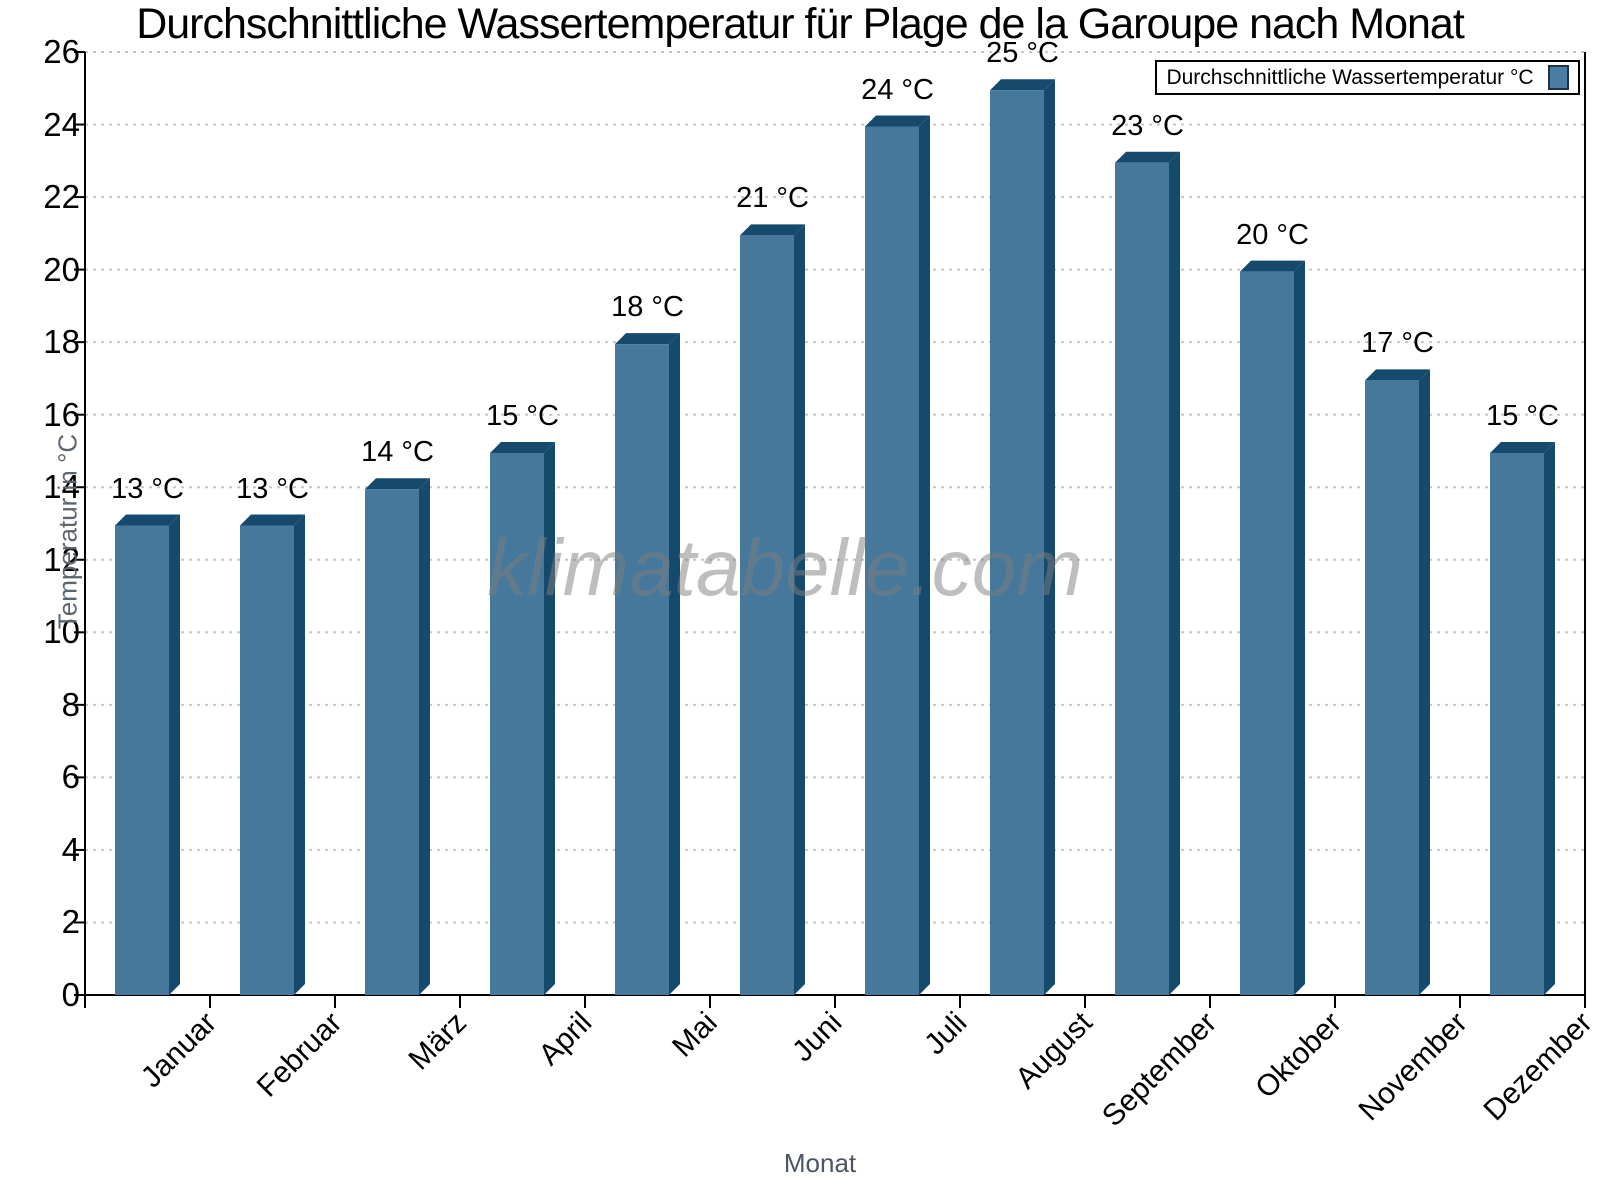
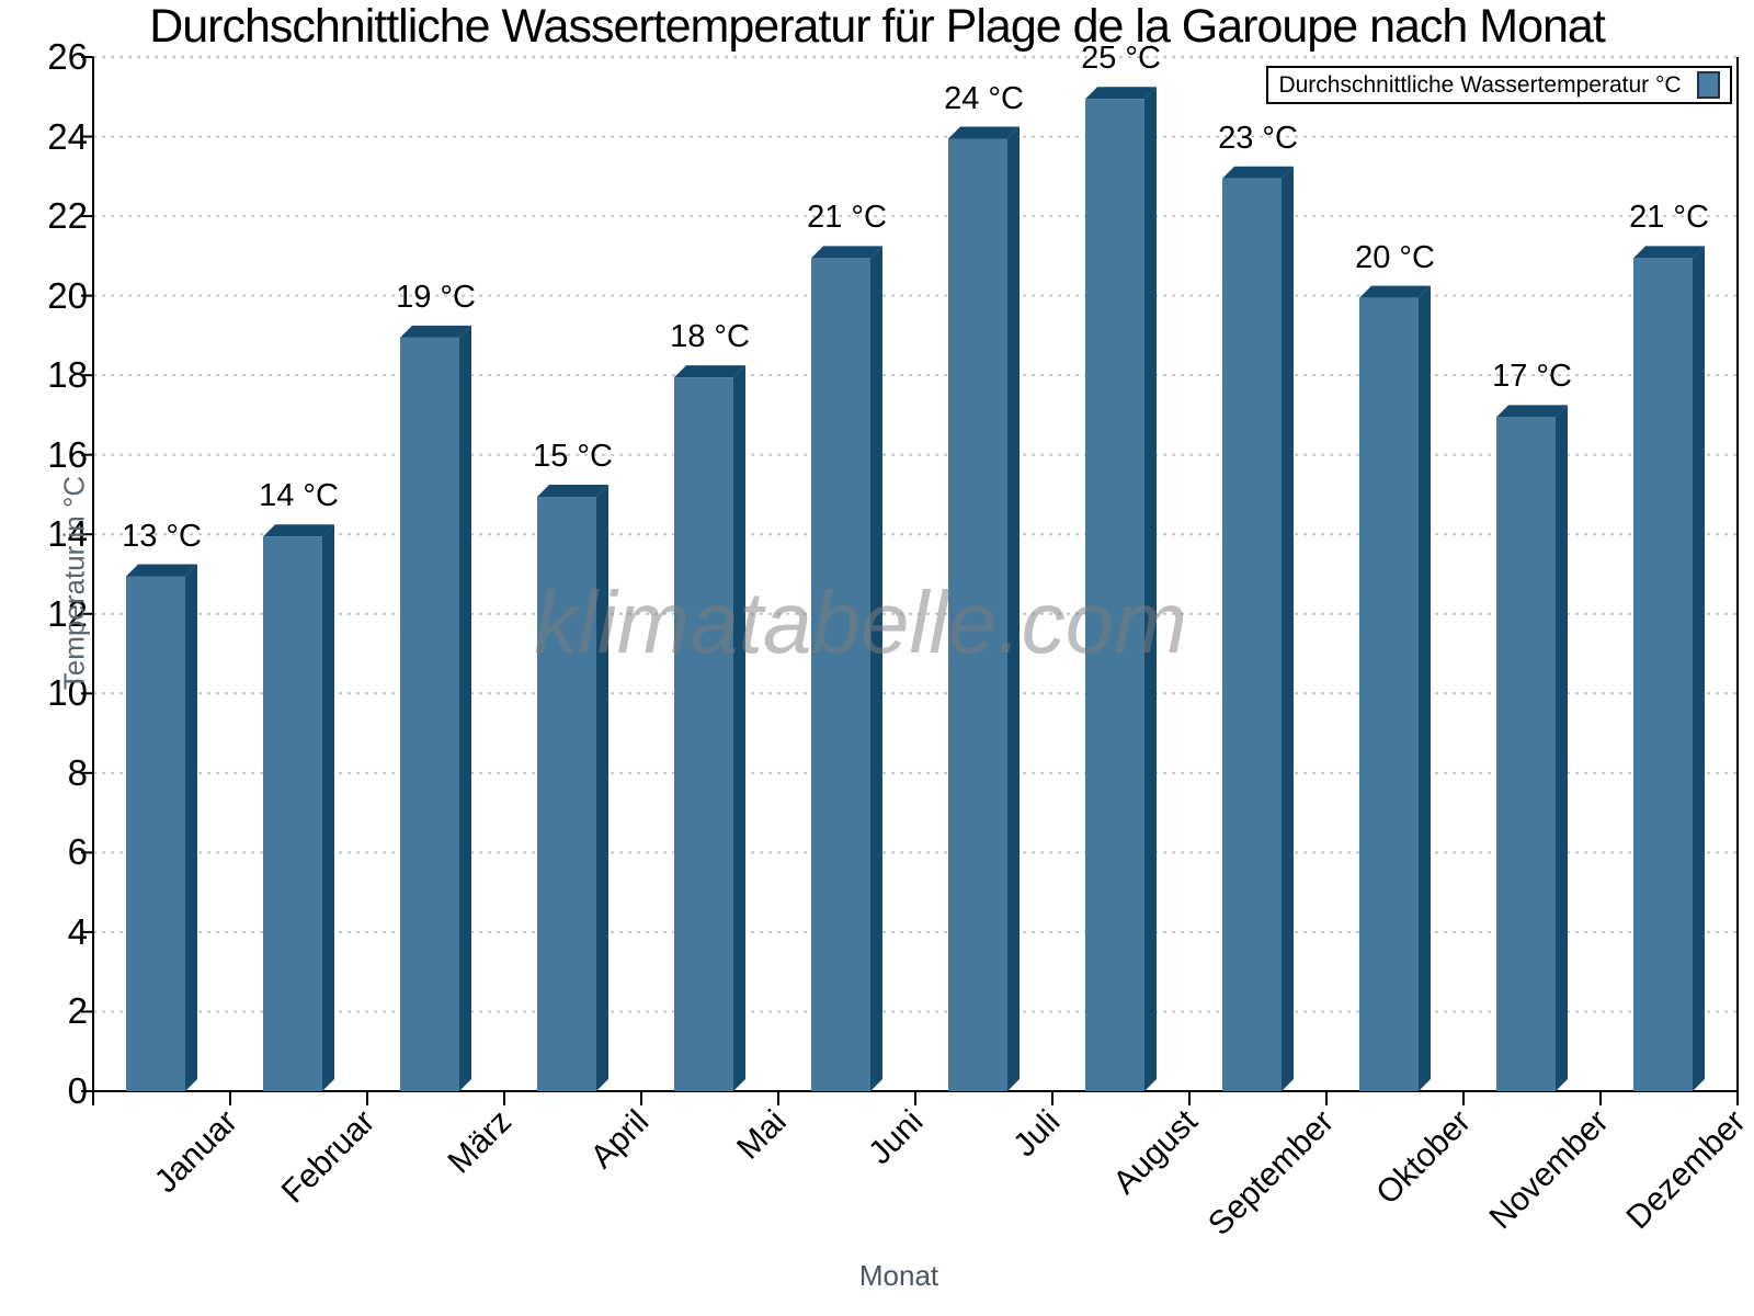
Februar: 13 -> 14
März: 14 -> 19
Dezember: 15 -> 21
